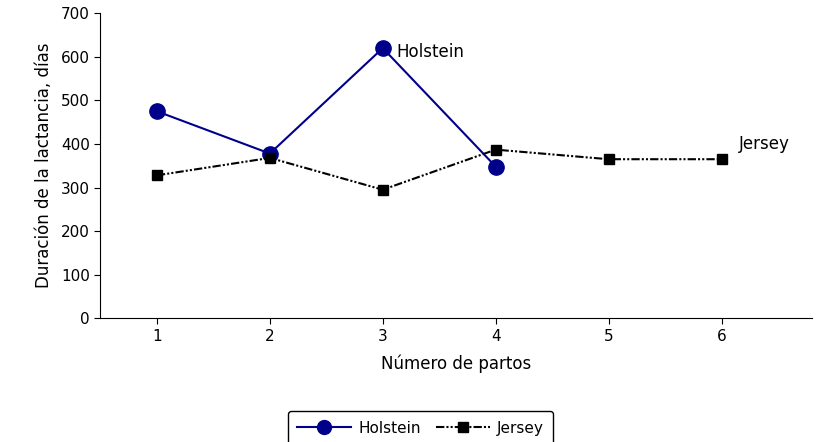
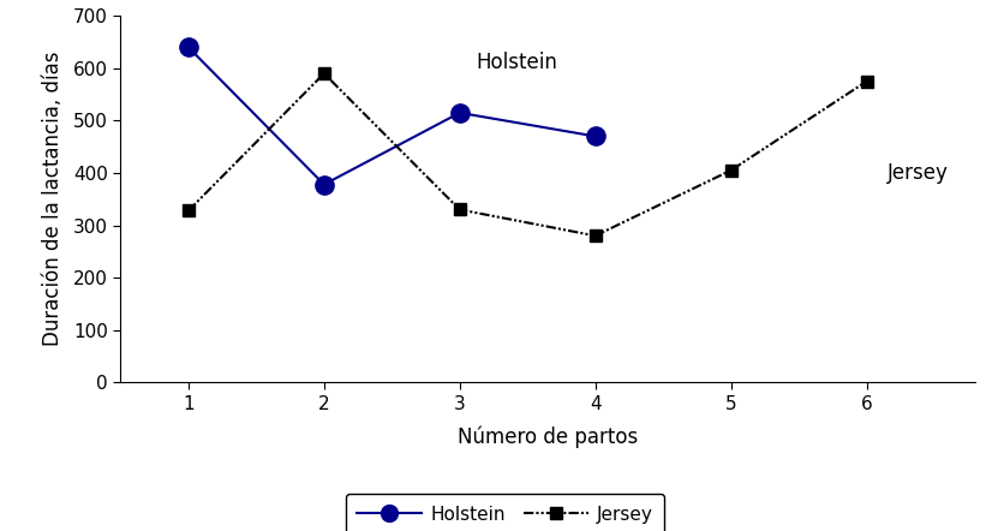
Holstein/1: 475 -> 640
Jersey/2: 368 -> 590
Holstein/3: 620 -> 515
Jersey/3: 295 -> 330
Holstein/4: 348 -> 470
Jersey/4: 387 -> 280
Jersey/5: 365 -> 405
Jersey/6: 365 -> 575
